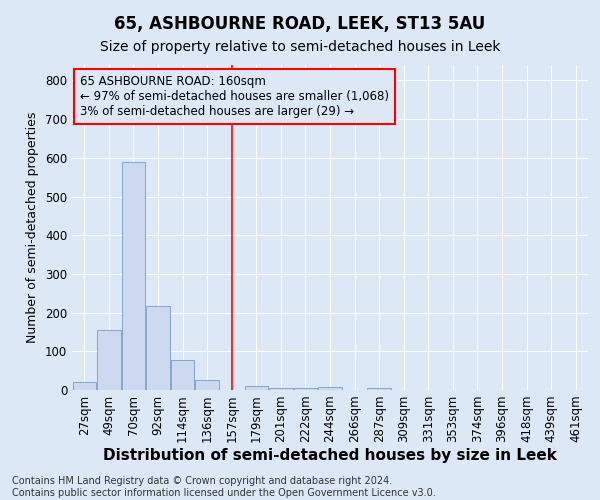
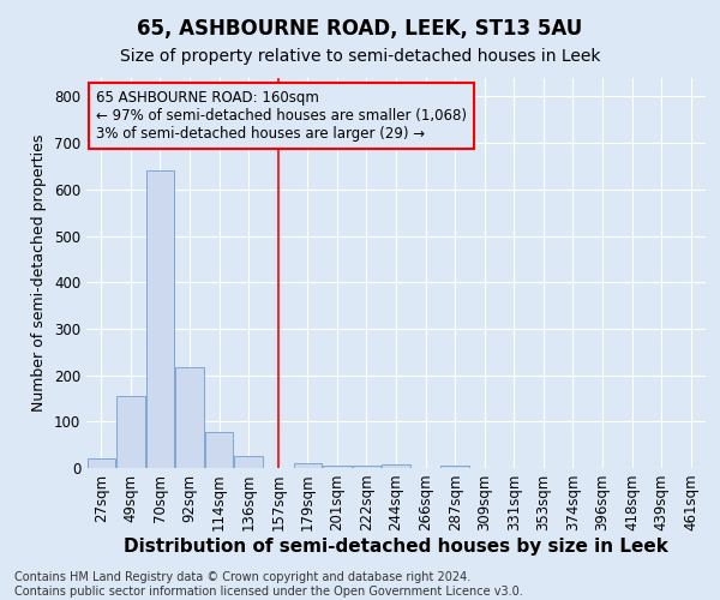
70sqm: 590 -> 640
